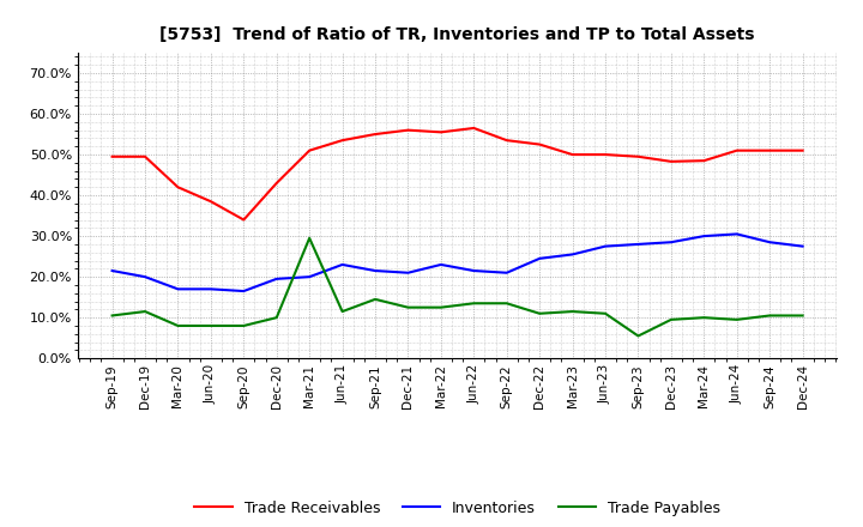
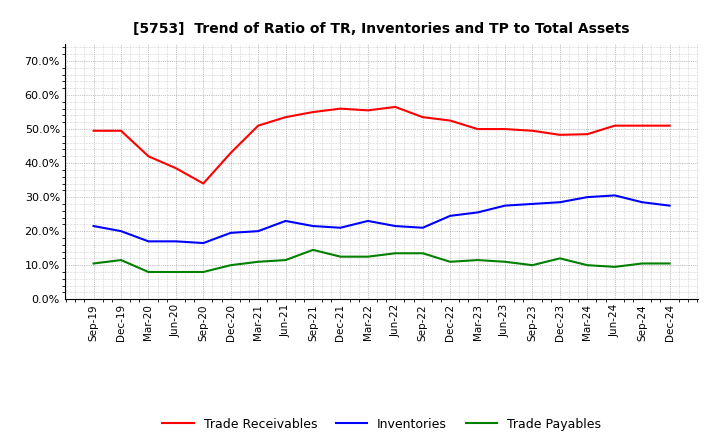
Trade Payables/Mar-21: 29.5% -> 11.0%
Trade Payables/Sep-23: 5.5% -> 10.0%
Trade Payables/Dec-23: 9.5% -> 12.0%
